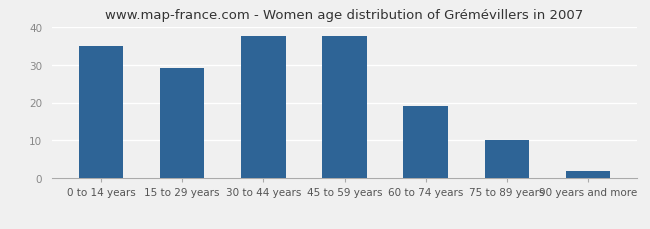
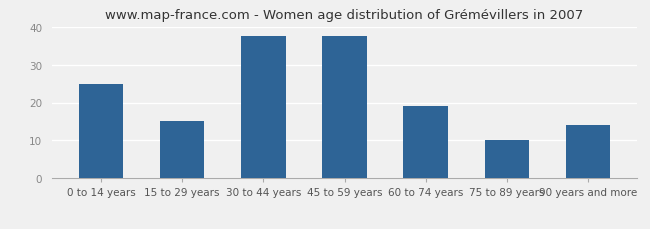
0 to 14 years: 35.0 -> 25.0
15 to 29 years: 29.0 -> 15.0
90 years and more: 2.0 -> 14.0
